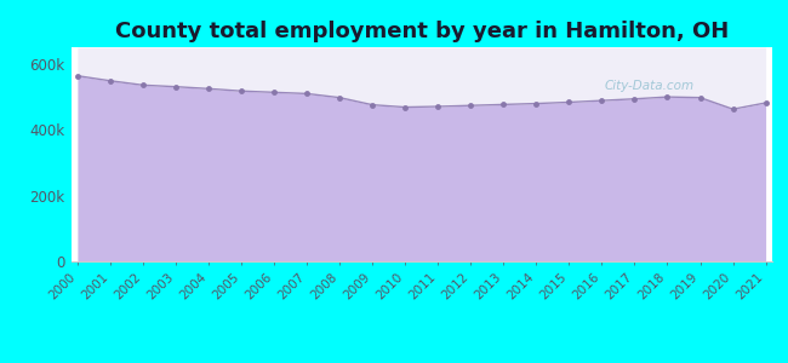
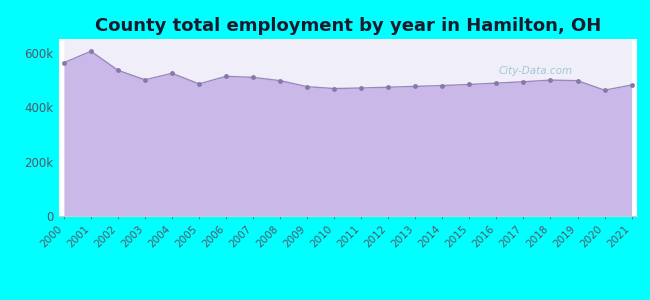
2001: 548k -> 605k
2003: 530k -> 500k
2005: 517k -> 485k
